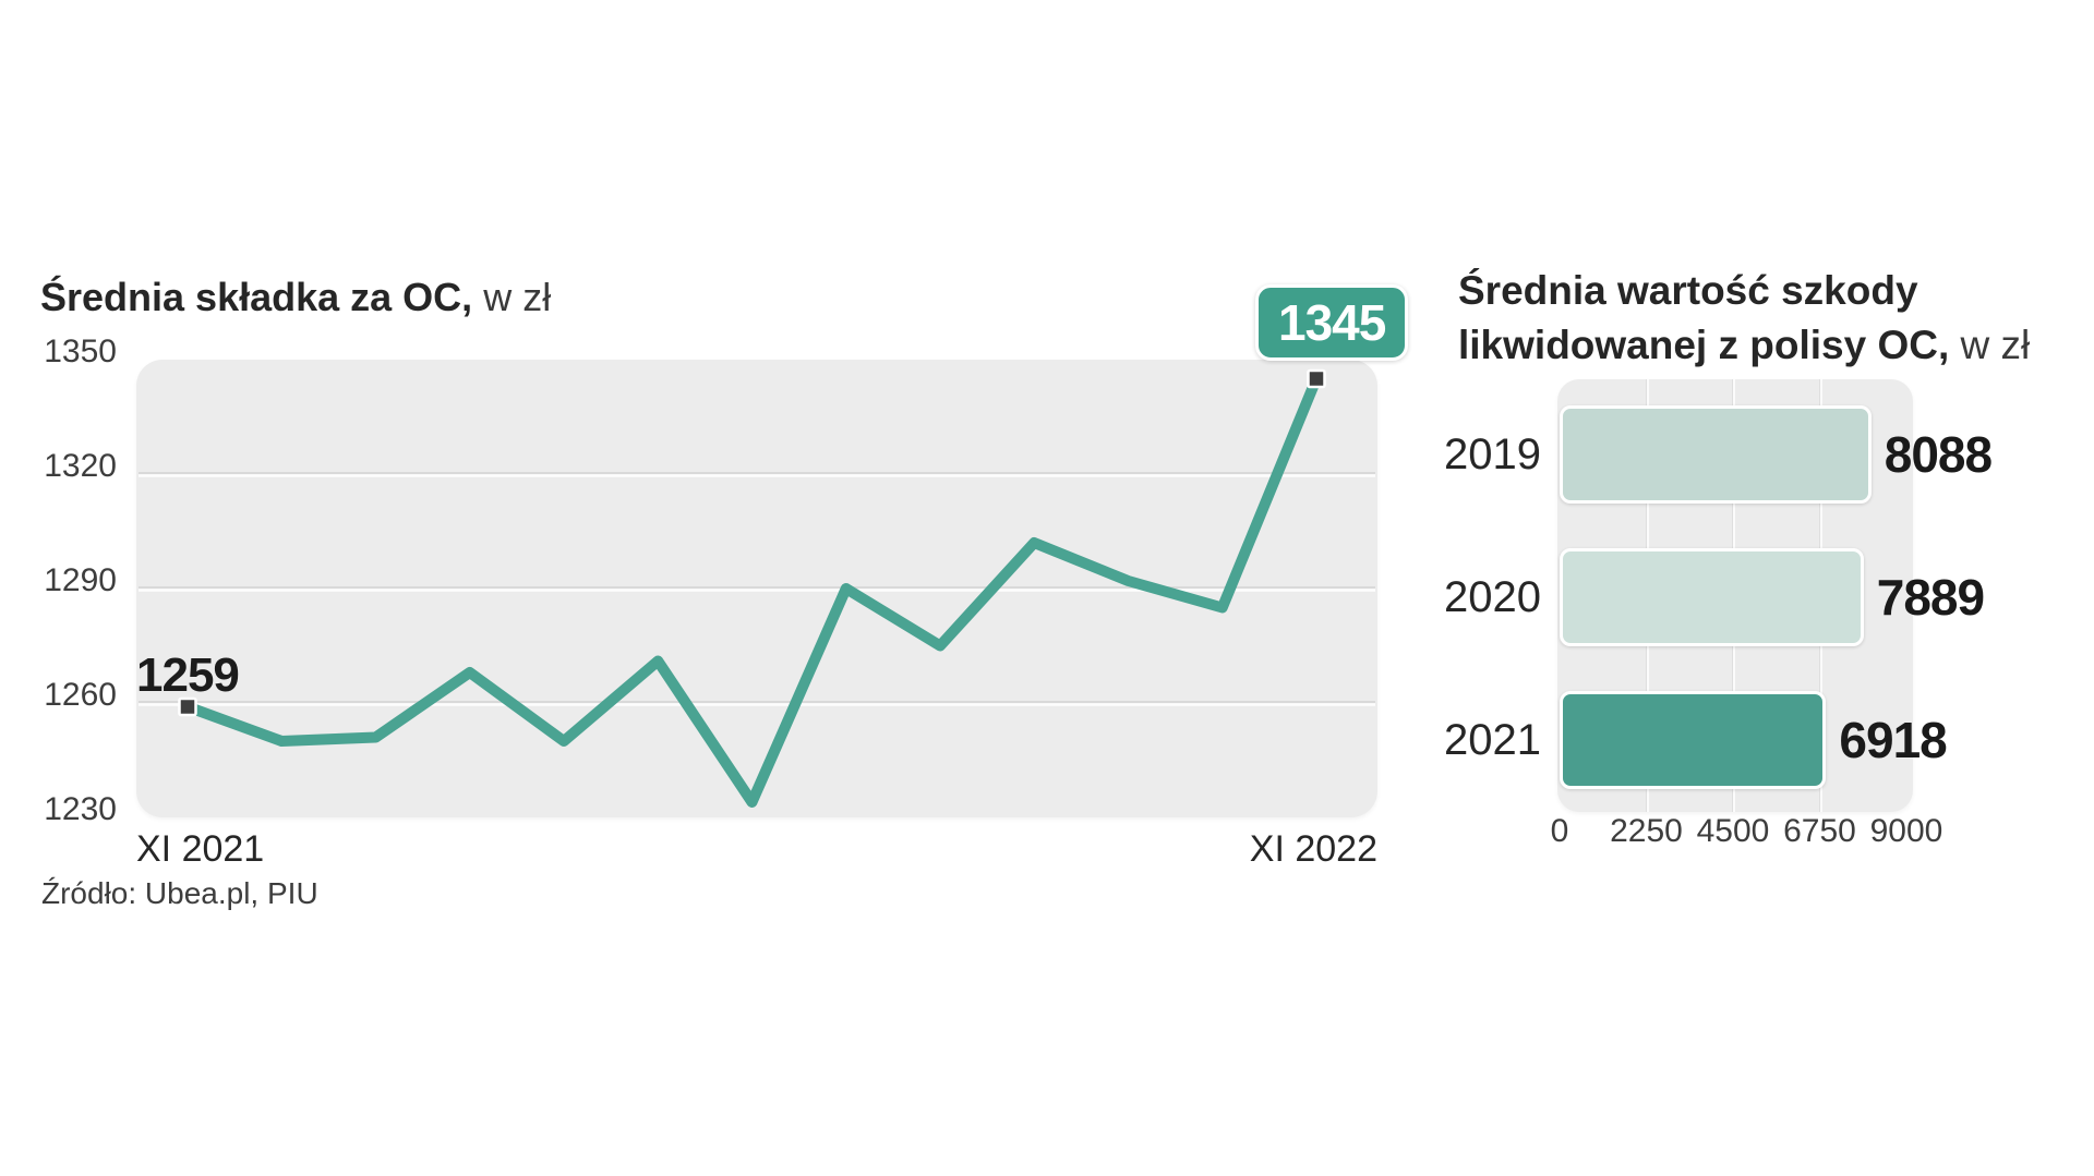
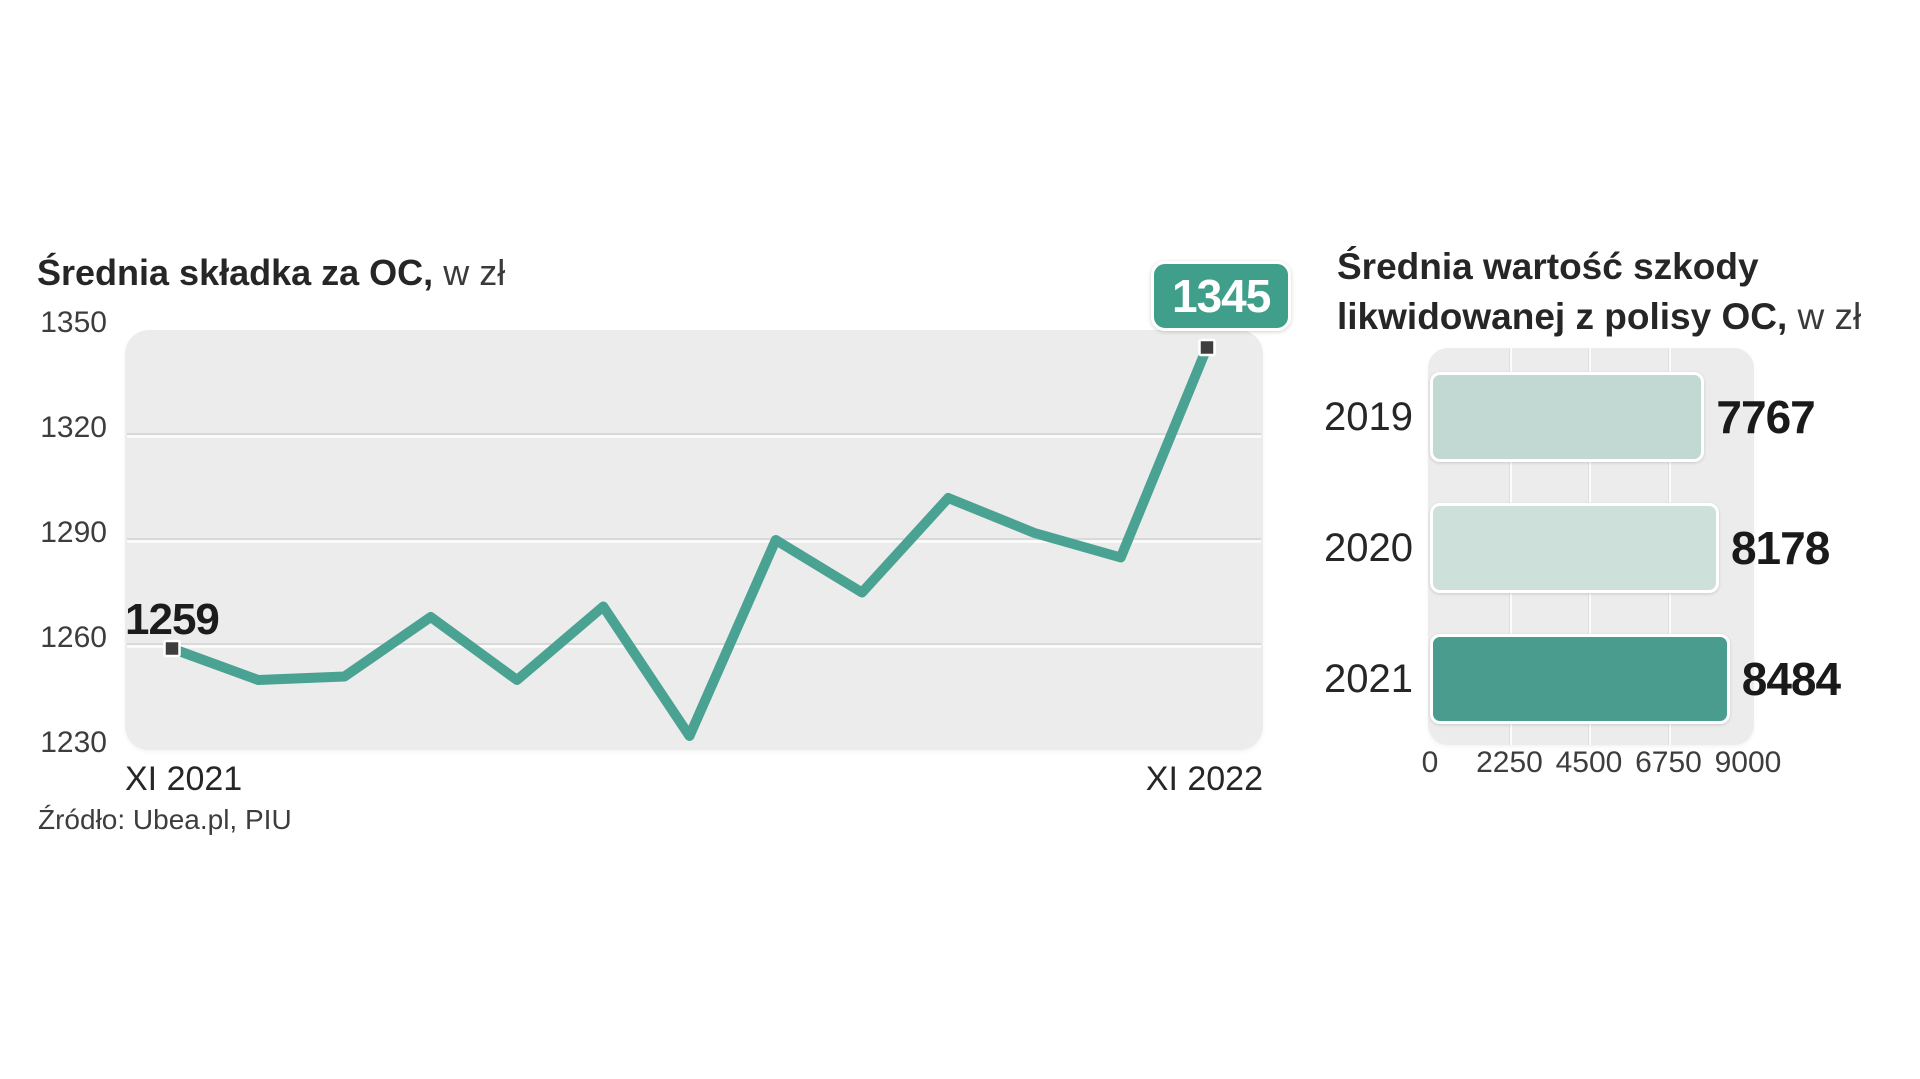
Średnia wartość szkody likwidowanej z polisy OC, w zł/2019: 8088 -> 7767
Średnia wartość szkody likwidowanej z polisy OC, w zł/2020: 7889 -> 8178
Średnia wartość szkody likwidowanej z polisy OC, w zł/2021: 6918 -> 8484
